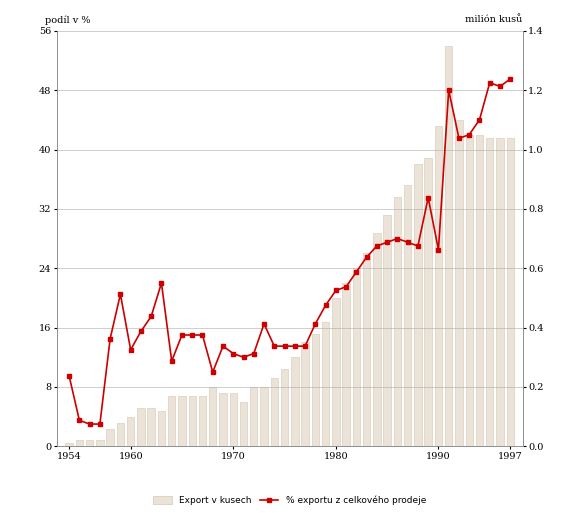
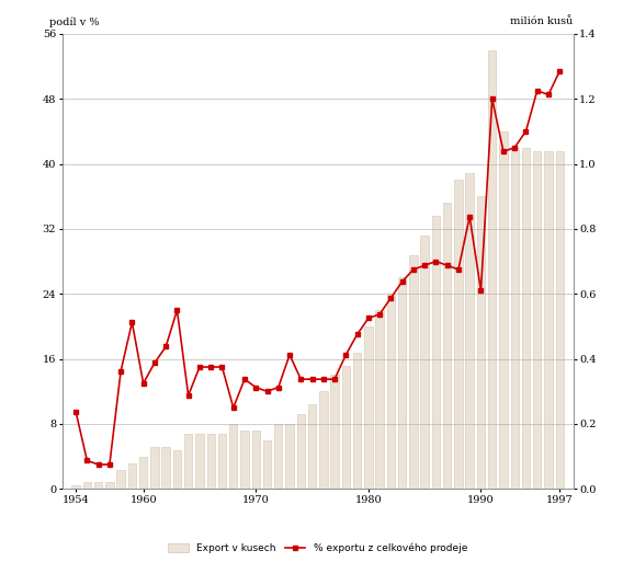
Export v kusech/1990: 1.08 -> 0.90
% exportu z celkového prodeje/1990: 26.5 -> 24.4
% exportu z celkového prodeje/1997: 49.5 -> 51.4
